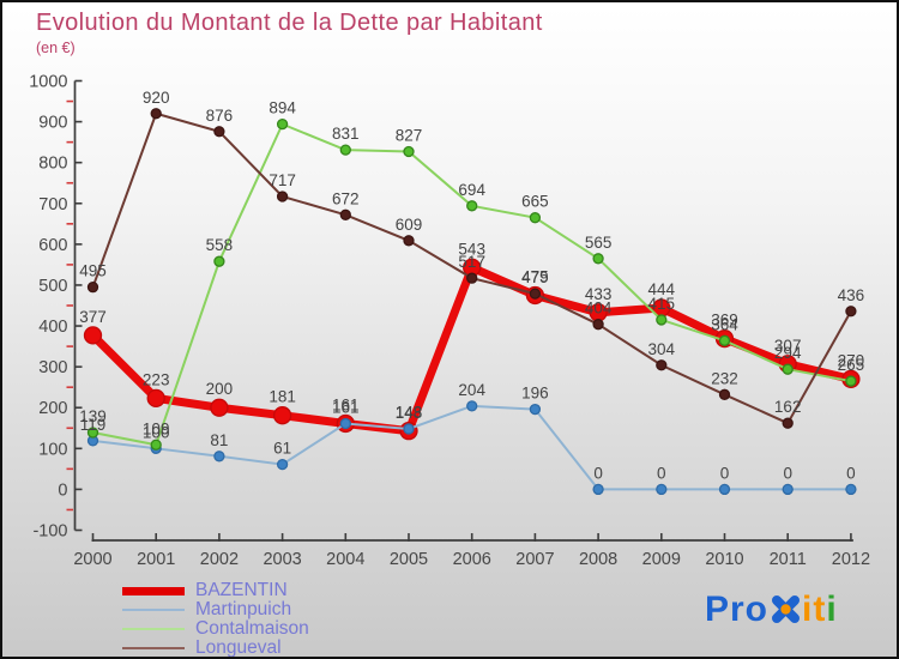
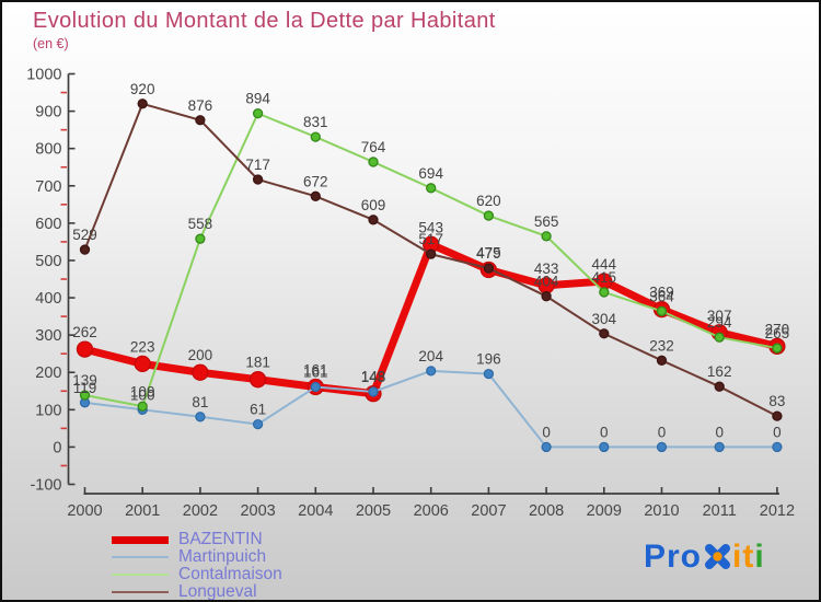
BAZENTIN/2000: 377 -> 262
Longueval/2000: 495 -> 529
Contalmaison/2005: 827 -> 764
Contalmaison/2007: 665 -> 620
Longueval/2012: 436 -> 83
